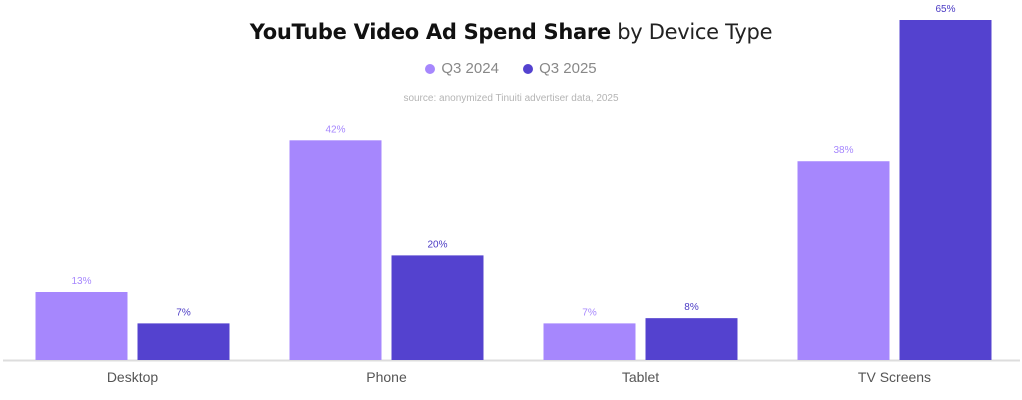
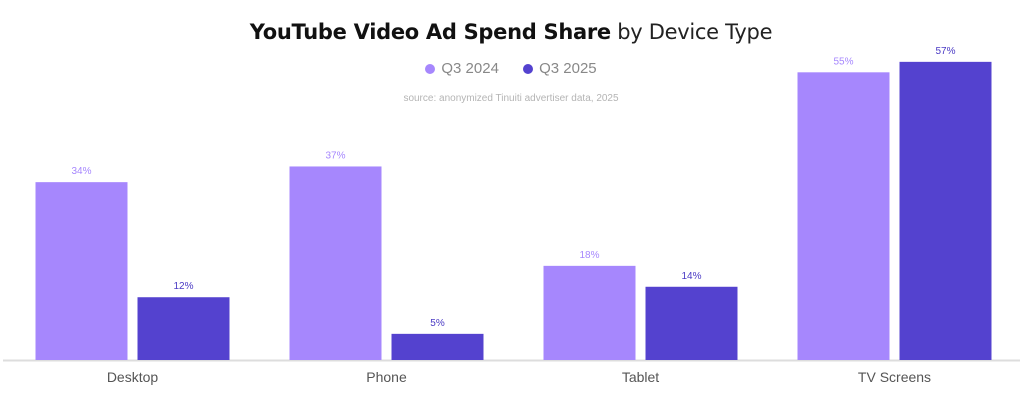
Q3 2024/Desktop: 13% -> 34%
Q3 2025/Desktop: 7% -> 12%
Q3 2024/Phone: 42% -> 37%
Q3 2025/Phone: 20% -> 5%
Q3 2024/Tablet: 7% -> 18%
Q3 2025/Tablet: 8% -> 14%
Q3 2024/TV Screens: 38% -> 55%
Q3 2025/TV Screens: 65% -> 57%
